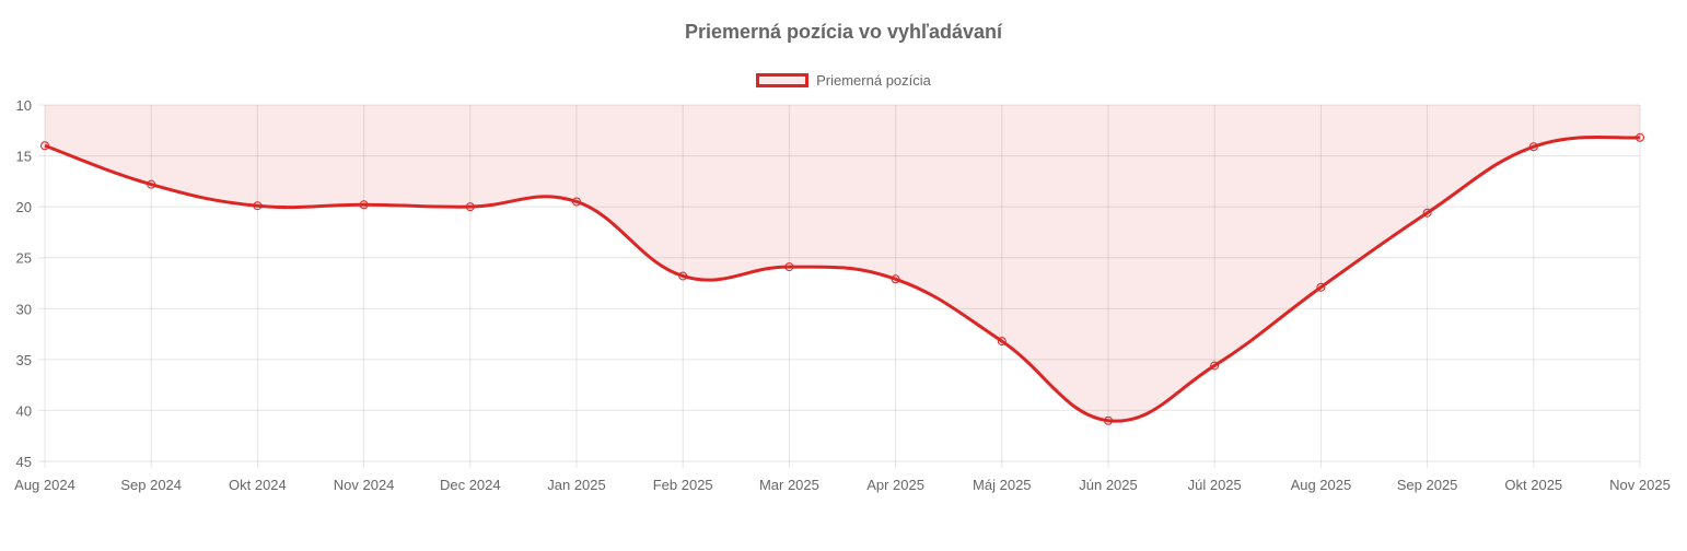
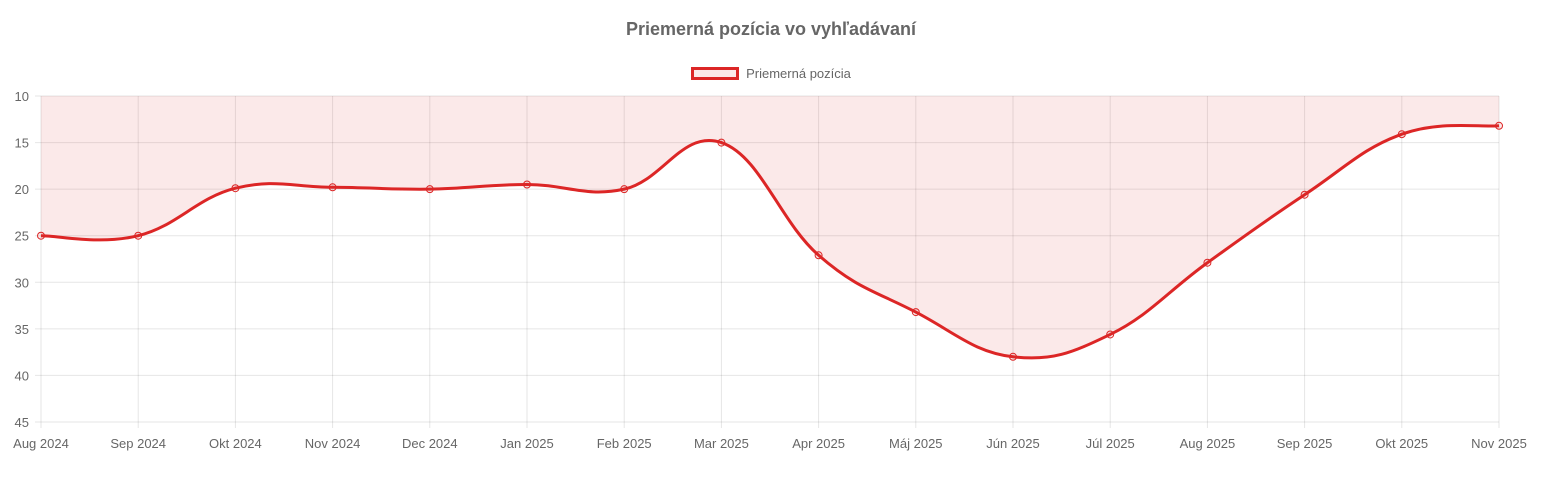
Aug 2024: 14 -> 25
Sep 2024: 18 -> 25
Feb 2025: 27 -> 20
Mar 2025: 26 -> 15
Jún 2025: 41 -> 38
